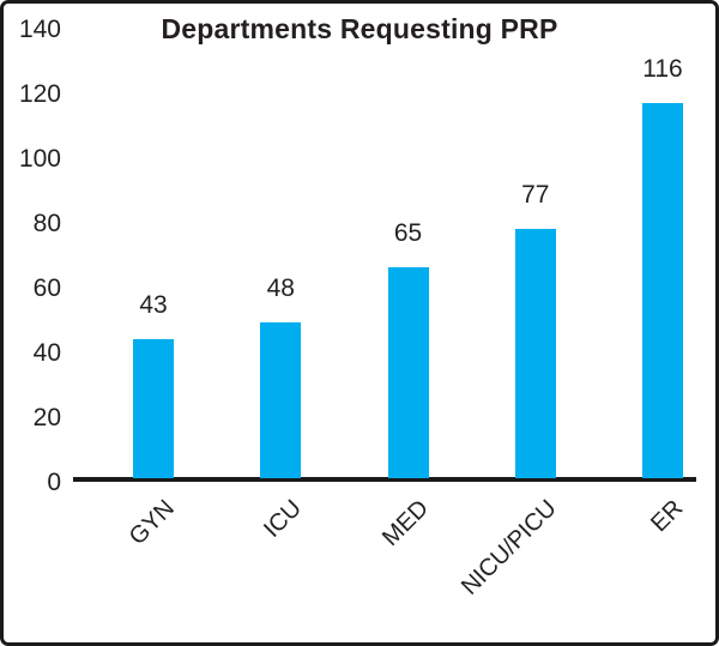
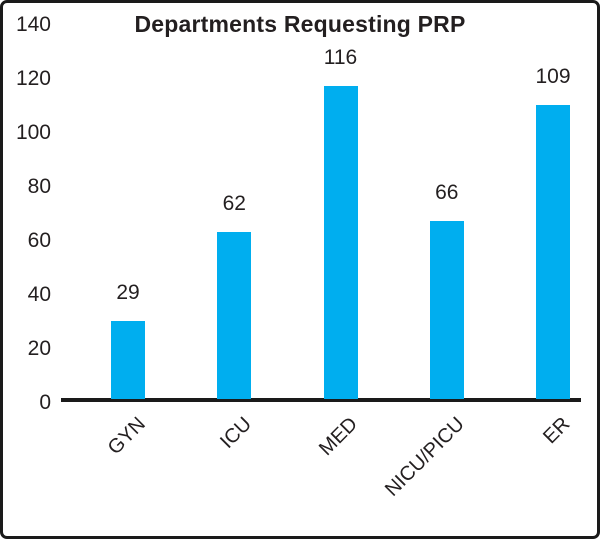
GYN: 43 -> 29
ICU: 48 -> 62
MED: 65 -> 116
NICU/PICU: 77 -> 66
ER: 116 -> 109
